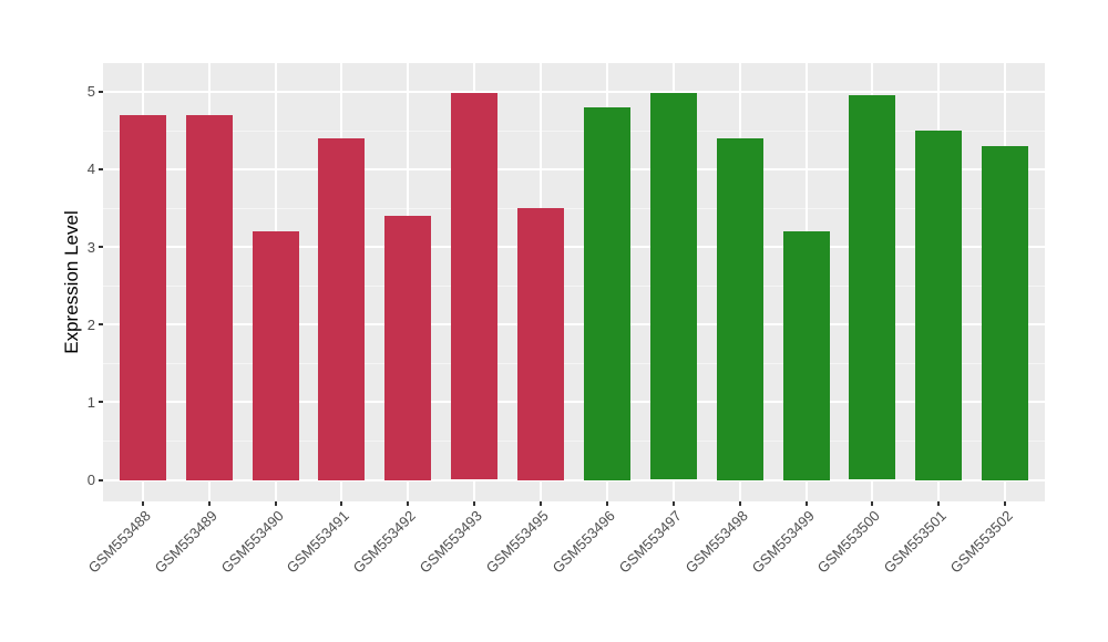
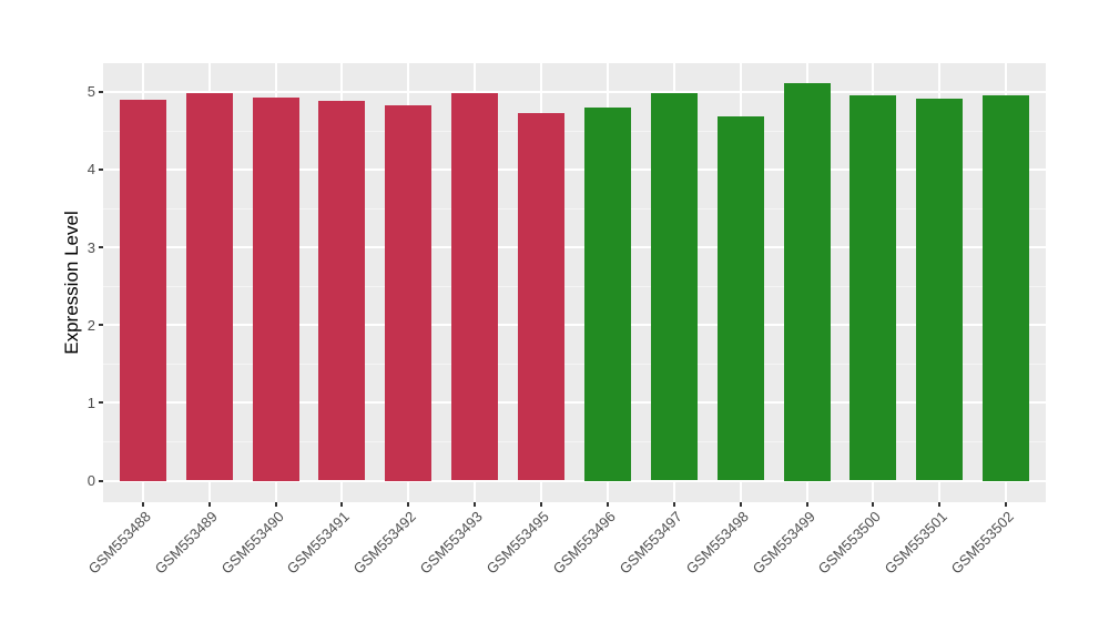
GSM553488: 4.7 -> 4.9
GSM553489: 4.7 -> 5.0
GSM553490: 3.2 -> 4.9
GSM553491: 4.4 -> 4.9
GSM553492: 3.4 -> 4.8
GSM553495: 3.5 -> 4.7
GSM553498: 4.4 -> 4.7
GSM553499: 3.2 -> 5.1
GSM553501: 4.5 -> 4.9
GSM553502: 4.3 -> 5.0
